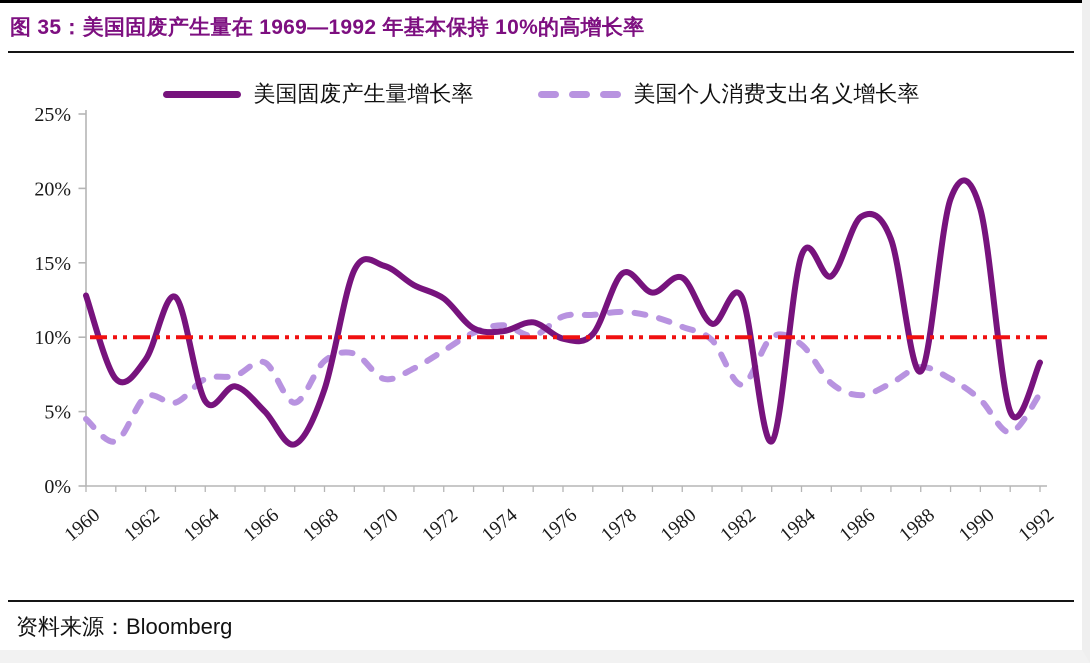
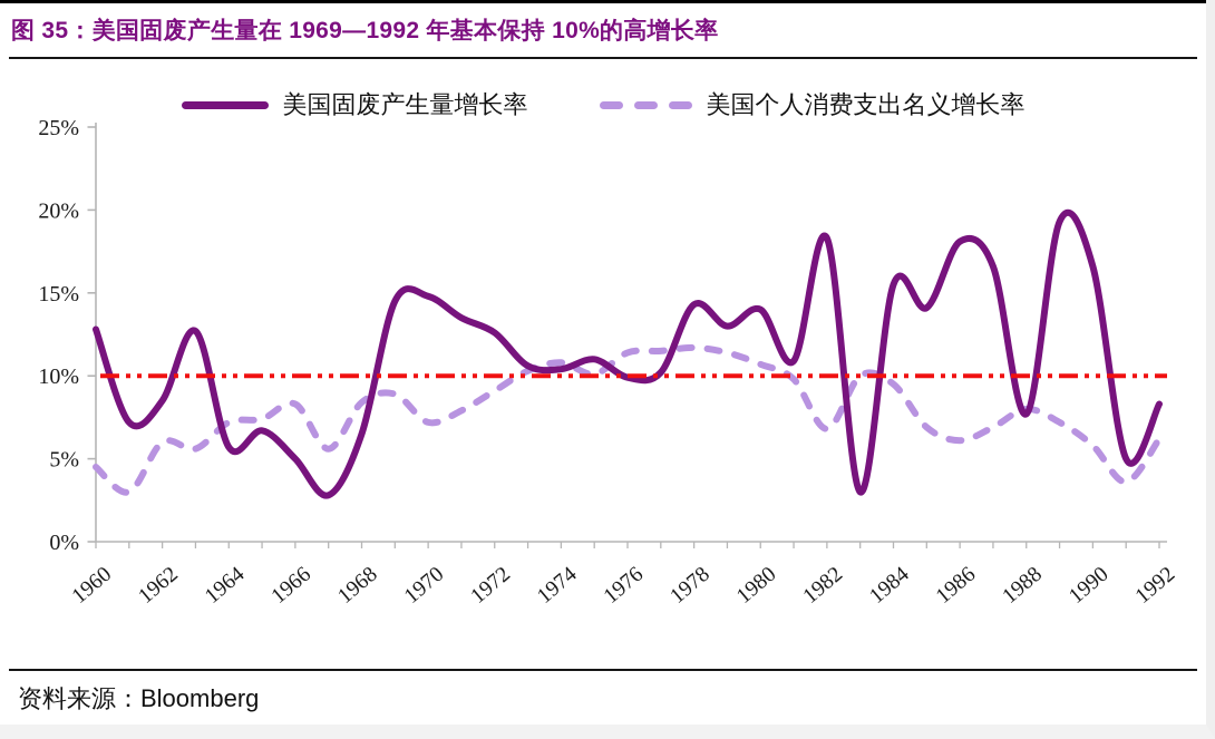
美国固废产生量增长率/1982: 12.7% -> 18.3%
美国固废产生量增长率/1990: 18.6% -> 16.6%
